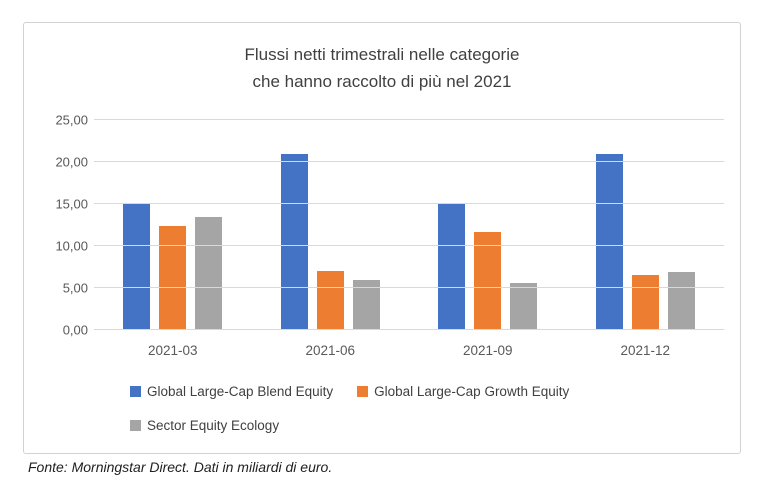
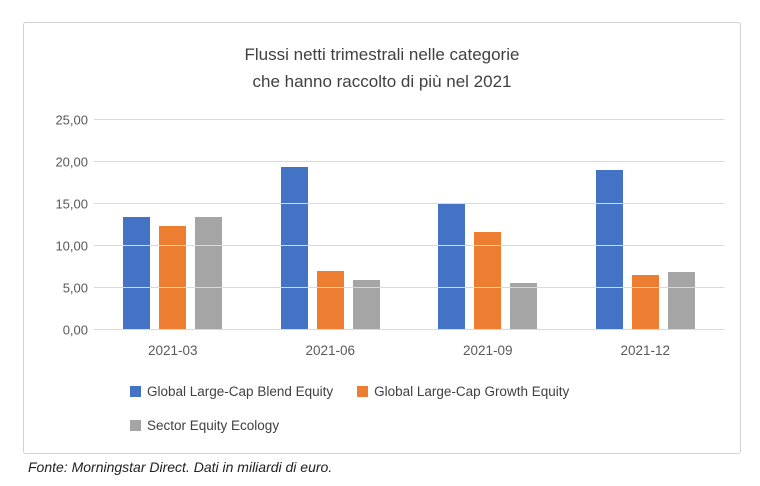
Global Large-Cap Blend Equity/2021-03: 15 -> 14
Global Large-Cap Blend Equity/2021-06: 21 -> 19
Global Large-Cap Blend Equity/2021-12: 21 -> 19
